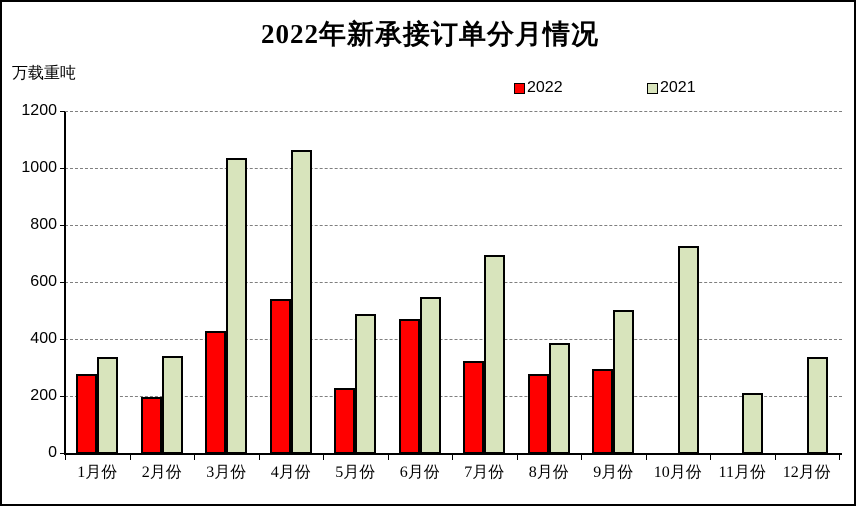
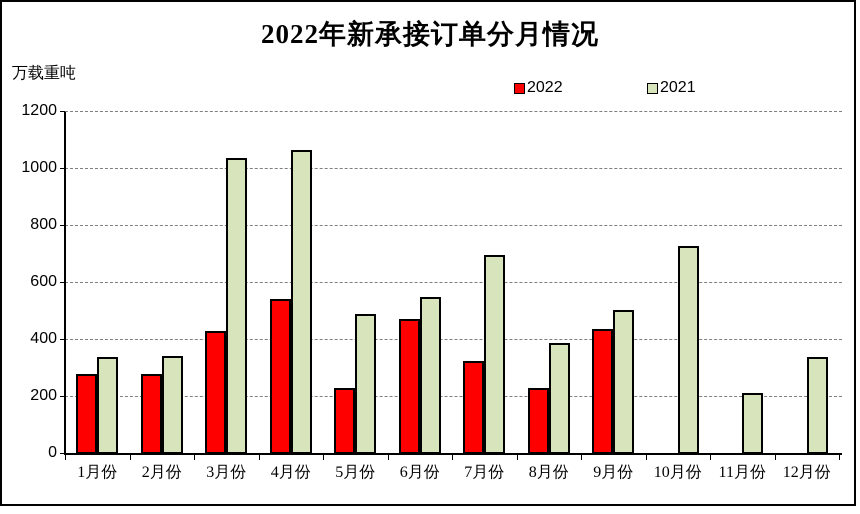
2022/2月份: 200 -> 280
2022/8月份: 280 -> 230
2022/9月份: 300 -> 440
